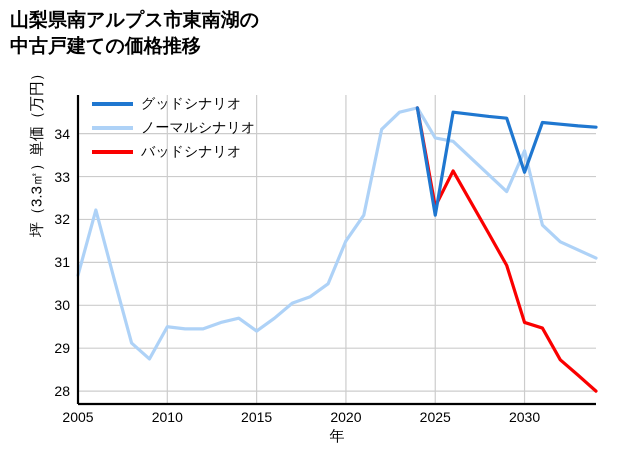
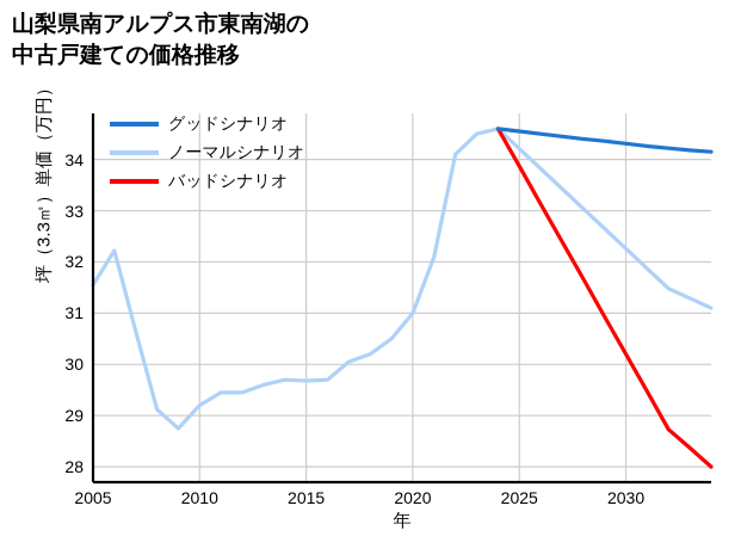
ノーマルシナリオ/2005: 30.7 -> 31.6
ノーマルシナリオ/2010: 29.5 -> 29.2
ノーマルシナリオ/2015: 29.4 -> 29.7
ノーマルシナリオ/2020: 31.5 -> 31.0
ノーマルシナリオ/2025: 33.9 -> 34.2
グッドシナリオ/2025: 32.1 -> 34.5
バッドシナリオ/2025: 32.3 -> 33.9
ノーマルシナリオ/2030: 33.6 -> 32.3
グッドシナリオ/2030: 33.1 -> 34.3
バッドシナリオ/2030: 29.6 -> 30.2
